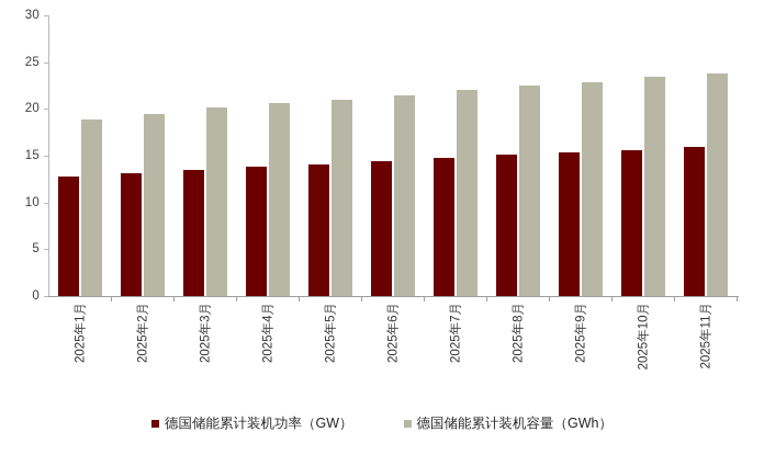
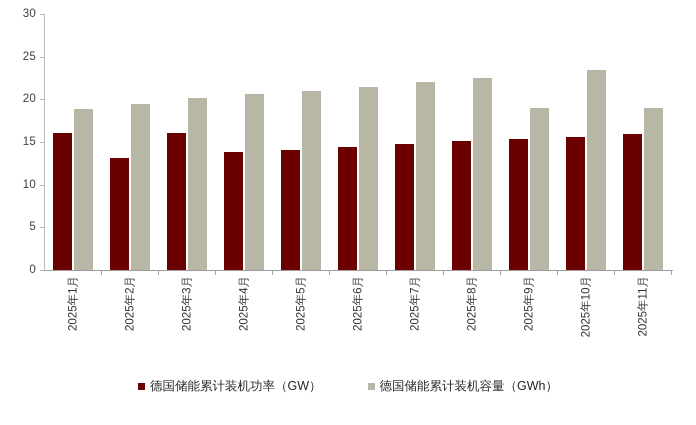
德国储能累计装机功率（GW）/2025年1月: 13 -> 16
德国储能累计装机功率（GW）/2025年3月: 14 -> 16
德国储能累计装机容量（GWh）/2025年9月: 23 -> 19
德国储能累计装机容量（GWh）/2025年11月: 24 -> 19
